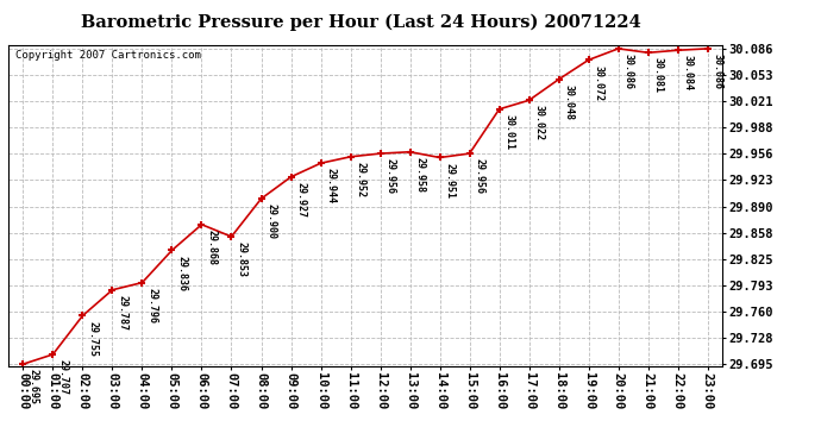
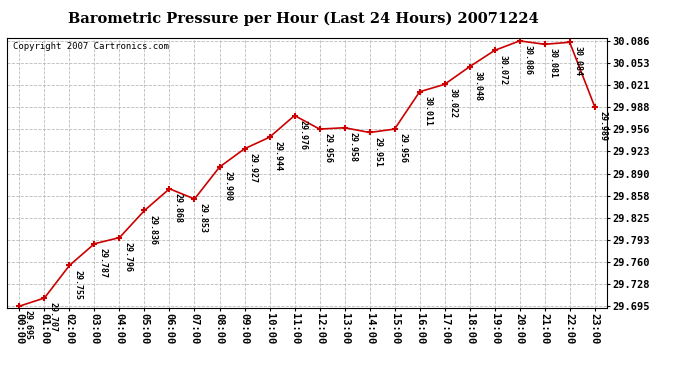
11:00: 29.952 -> 29.976
23:00: 30.086 -> 29.989
